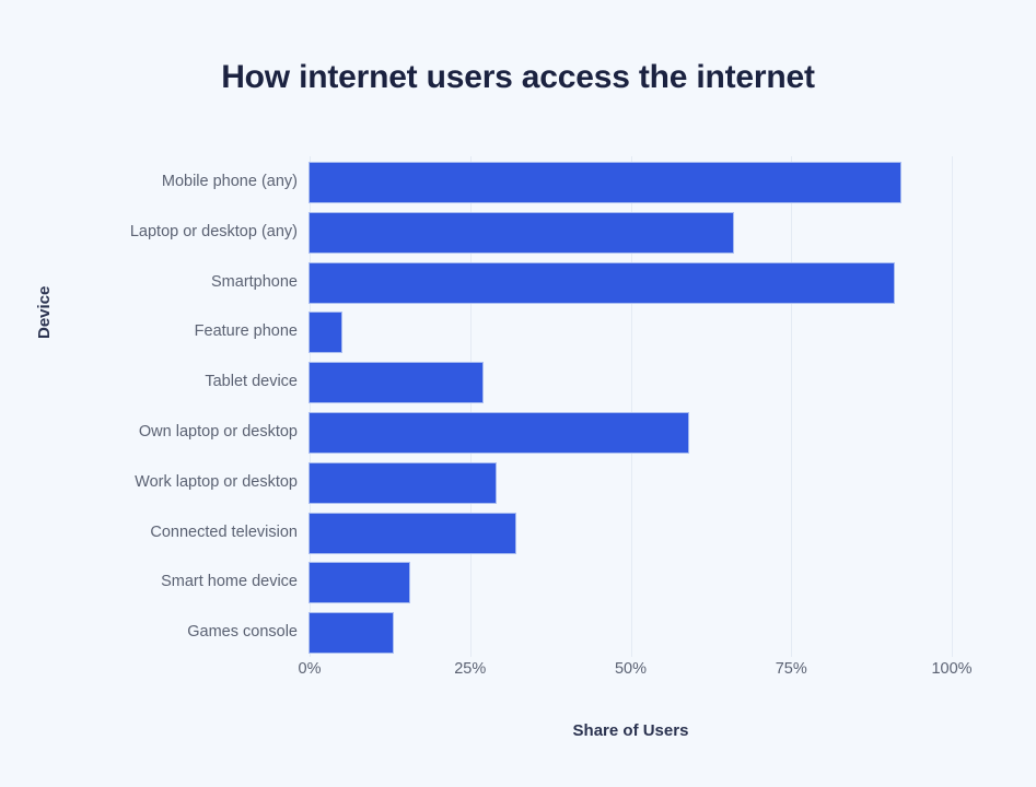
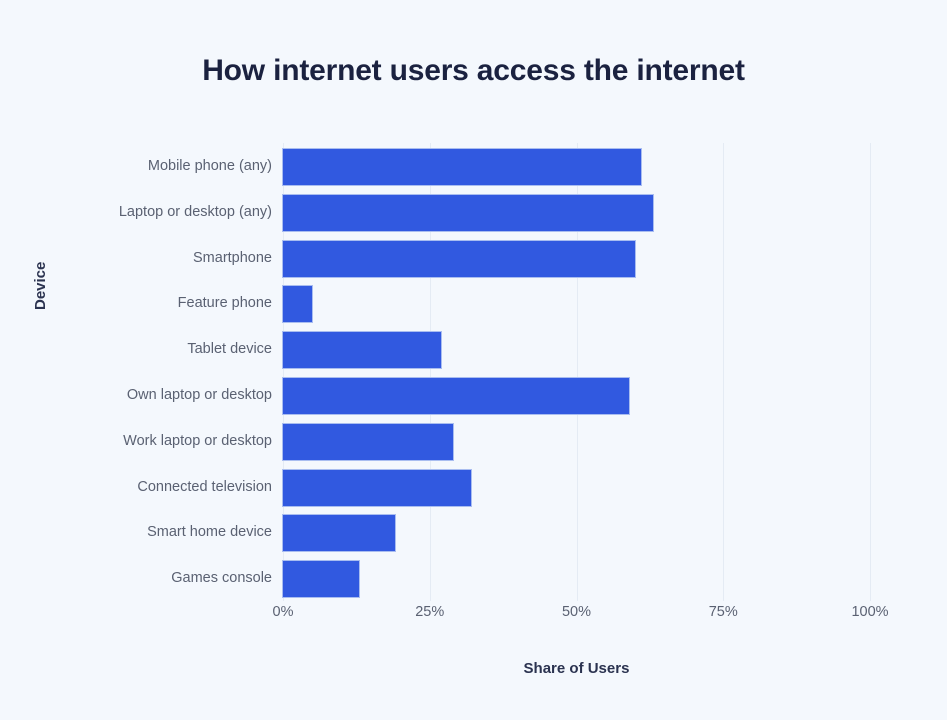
Mobile phone (any): 92% -> 61%
Laptop or desktop (any): 66% -> 63%
Smartphone: 91% -> 60%
Smart home device: 16% -> 19%
